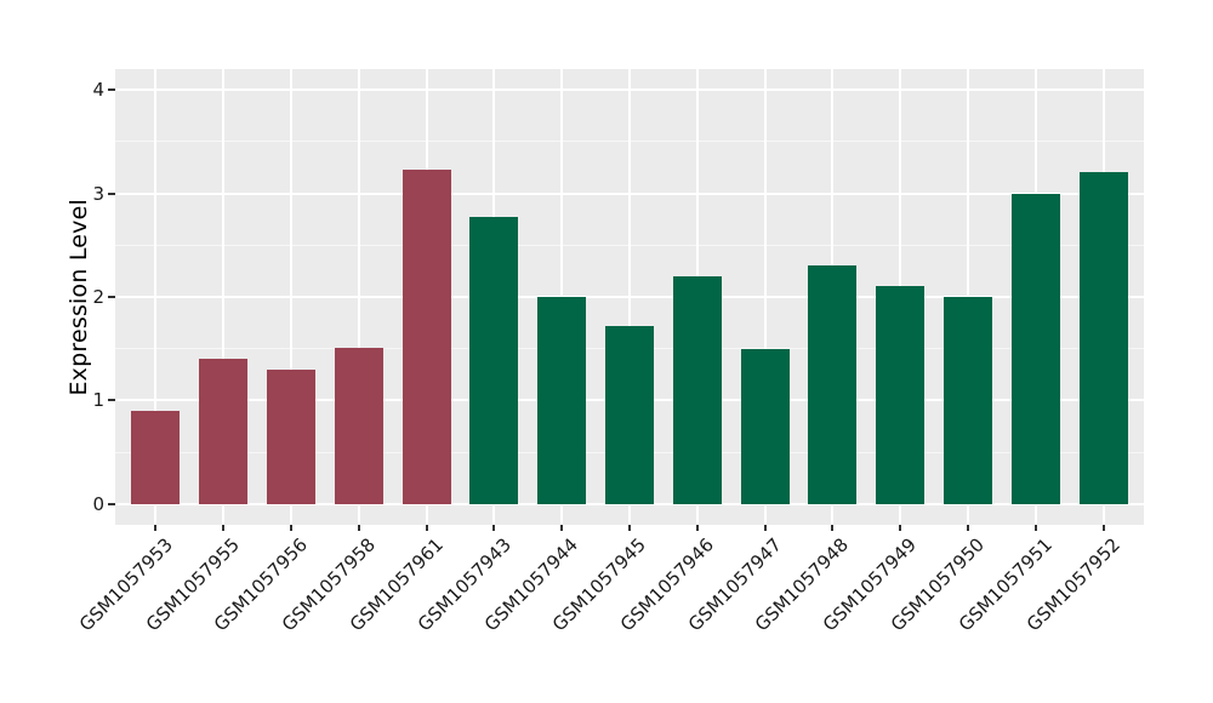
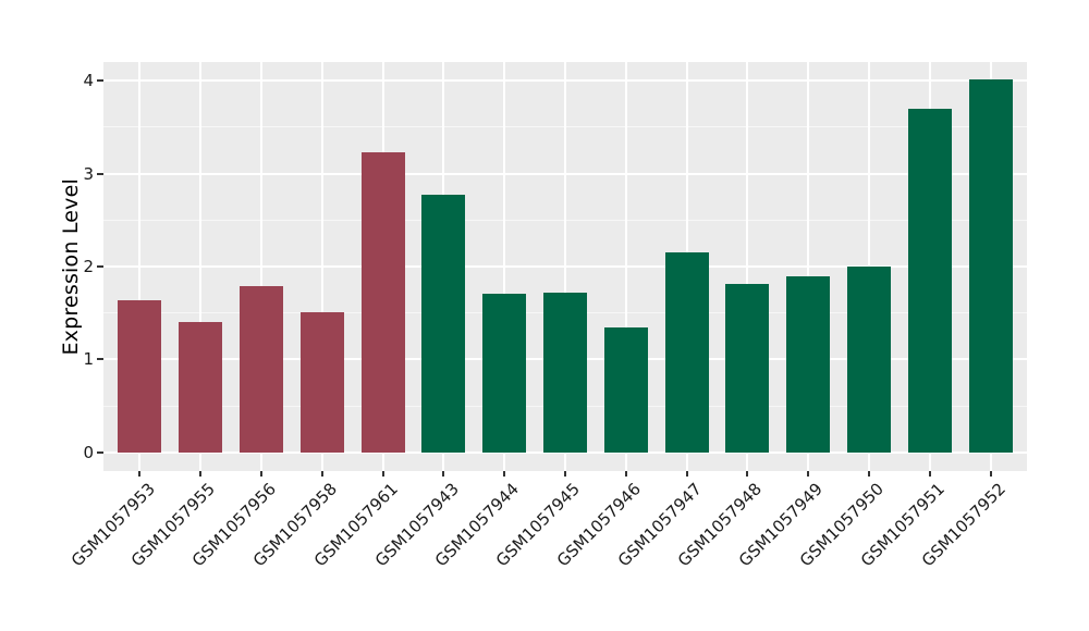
GSM1057953: 0.9 -> 1.6
GSM1057956: 1.3 -> 1.8
GSM1057944: 2.0 -> 1.7
GSM1057946: 2.2 -> 1.4
GSM1057947: 1.5 -> 2.1
GSM1057948: 2.3 -> 1.8
GSM1057949: 2.1 -> 1.9
GSM1057951: 3.0 -> 3.7
GSM1057952: 3.2 -> 4.0
